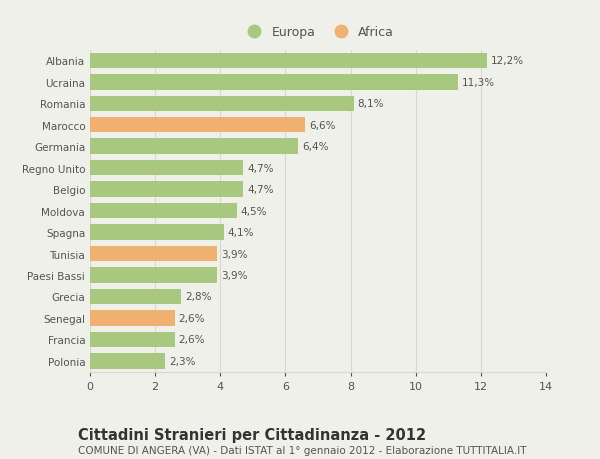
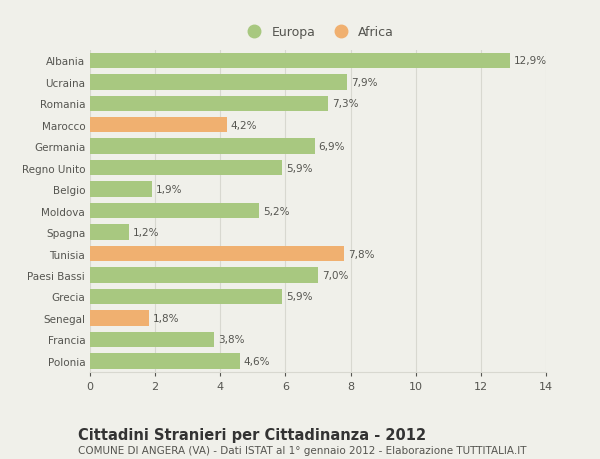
Albania: 12,2% -> 12,9%
Ucraina: 11,3% -> 7,9%
Romania: 8,1% -> 7,3%
Marocco: 6,6% -> 4,2%
Germania: 6,4% -> 6,9%
Regno Unito: 4,7% -> 5,9%
Belgio: 4,7% -> 1,9%
Moldova: 4,5% -> 5,2%
Spagna: 4,1% -> 1,2%
Tunisia: 3,9% -> 7,8%
Paesi Bassi: 3,9% -> 7,0%
Grecia: 2,8% -> 5,9%
Senegal: 2,6% -> 1,8%
Francia: 2,6% -> 3,8%
Polonia: 2,3% -> 4,6%
